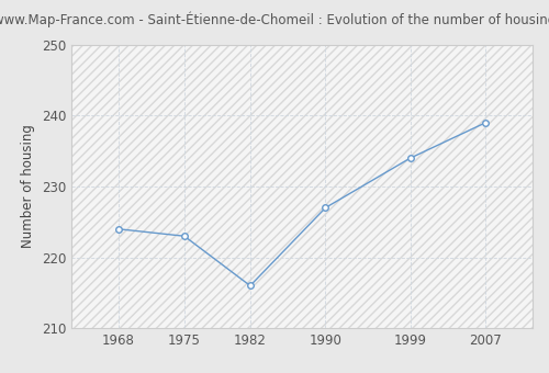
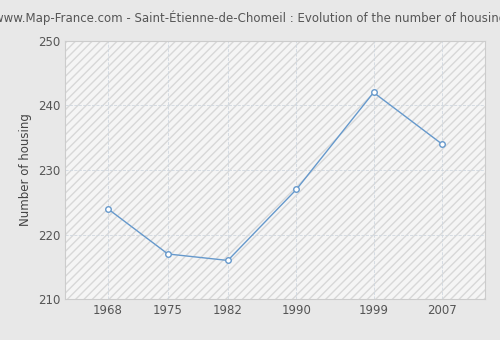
1975: 223 -> 217
1999: 234 -> 242
2007: 239 -> 234
